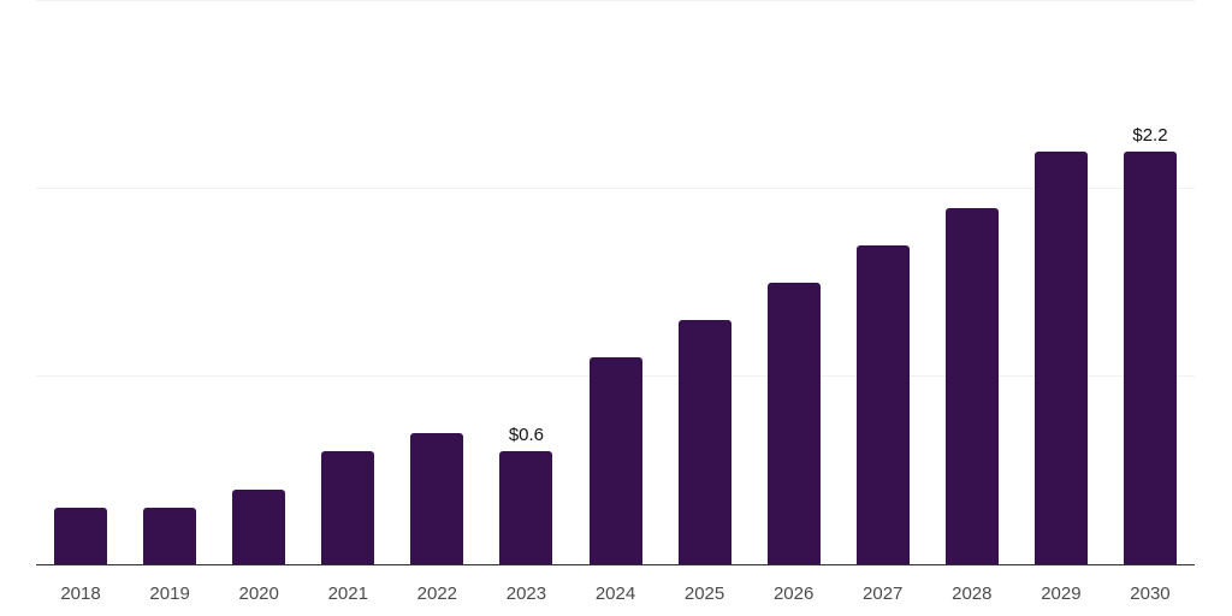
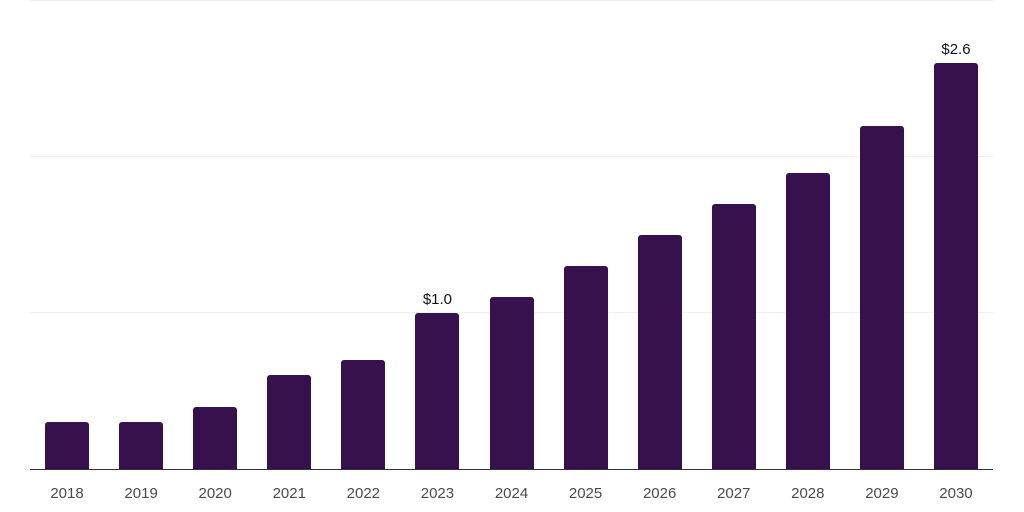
2023: $0.6 -> $1.0
2030: $2.2 -> $2.6
